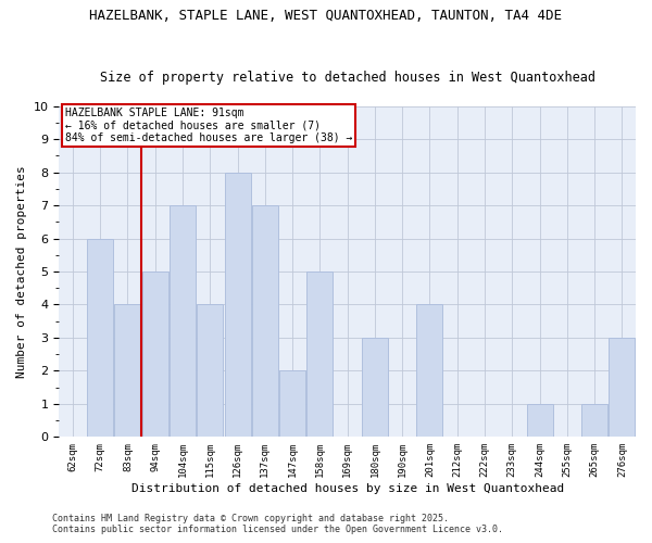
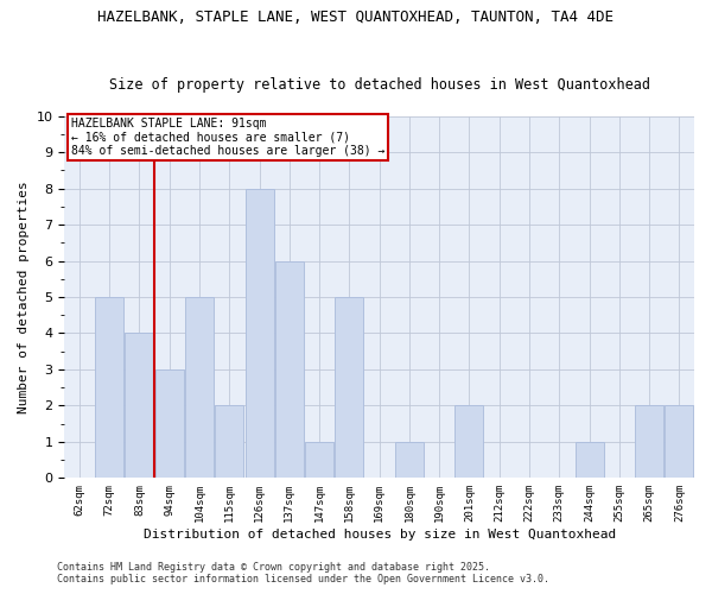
72sqm: 6 -> 5
94sqm: 5 -> 3
104sqm: 7 -> 5
115sqm: 4 -> 2
137sqm: 7 -> 6
147sqm: 2 -> 1
180sqm: 3 -> 1
201sqm: 4 -> 2
265sqm: 1 -> 2
276sqm: 3 -> 2
